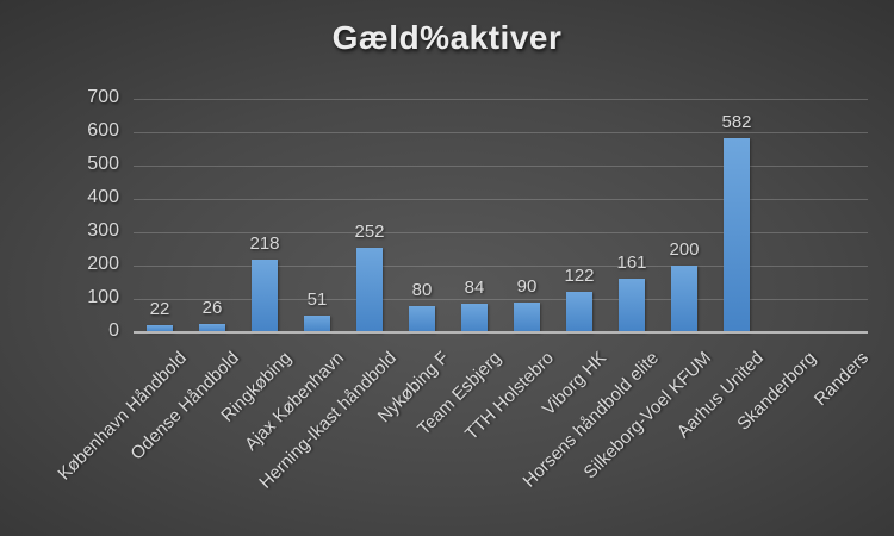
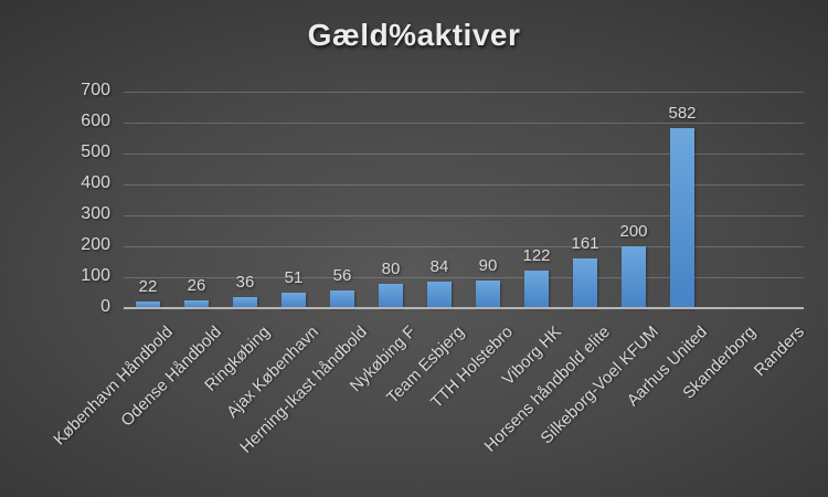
Ringkøbing: 218 -> 36
Herning-Ikast håndbold: 252 -> 56
